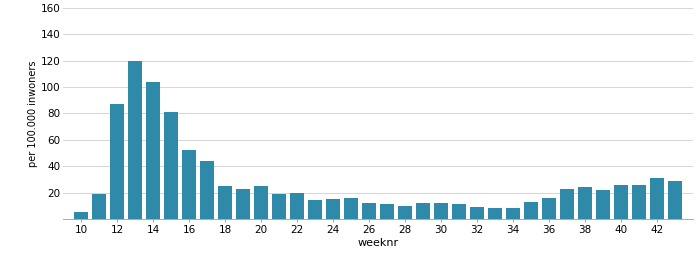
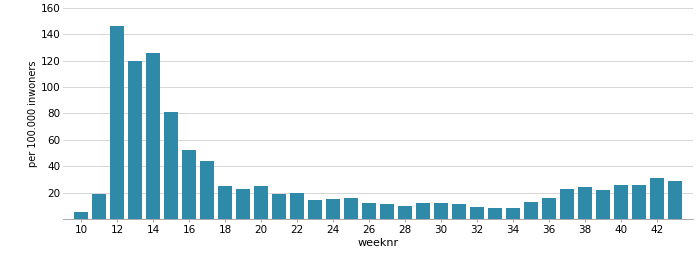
12: 87 -> 146
14: 104 -> 126
